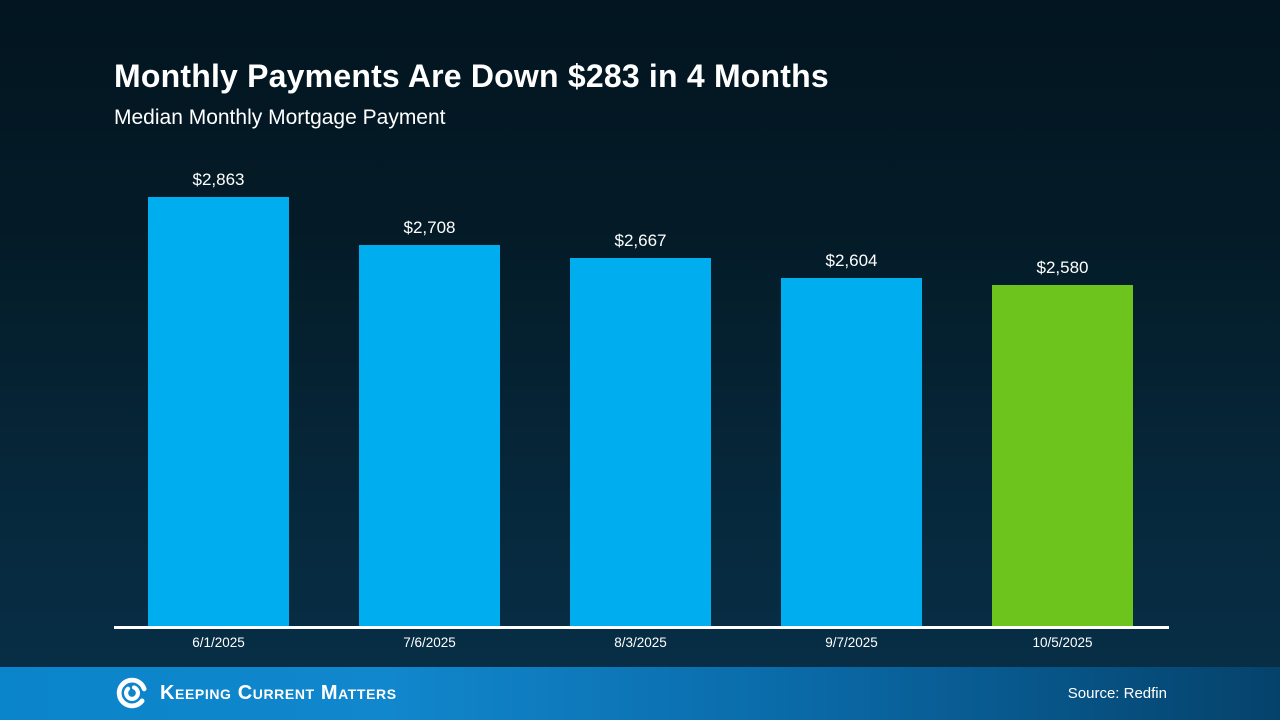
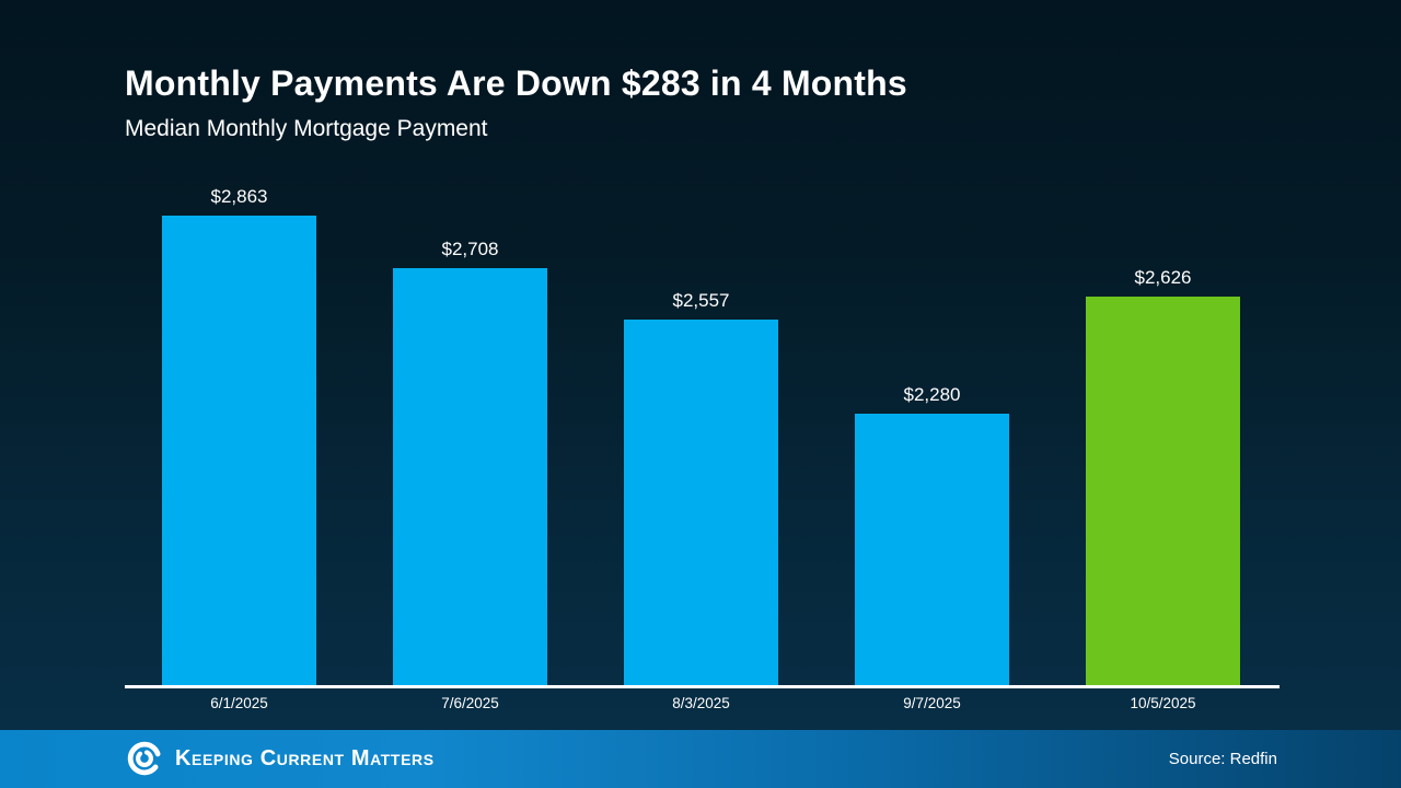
8/3/2025: $2,667 -> $2,557
9/7/2025: $2,604 -> $2,280
10/5/2025: $2,580 -> $2,626
